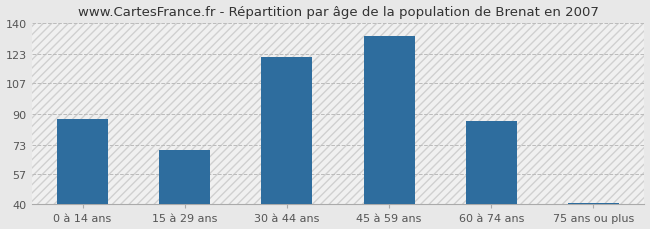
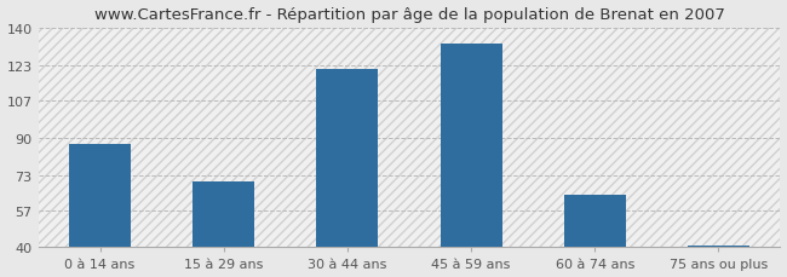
60 à 74 ans: 86 -> 64
